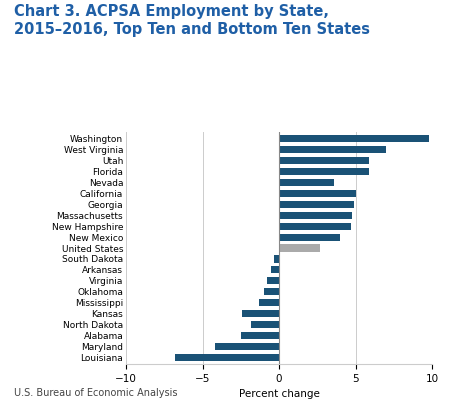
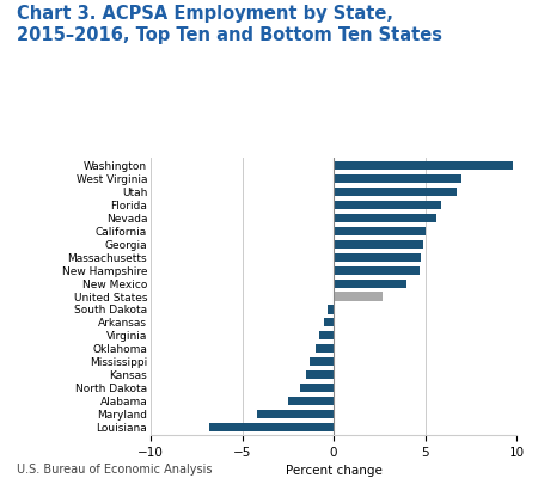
Utah: 5.9 -> 6.7
Nevada: 3.6 -> 5.6
Kansas: -2.4 -> -1.5
